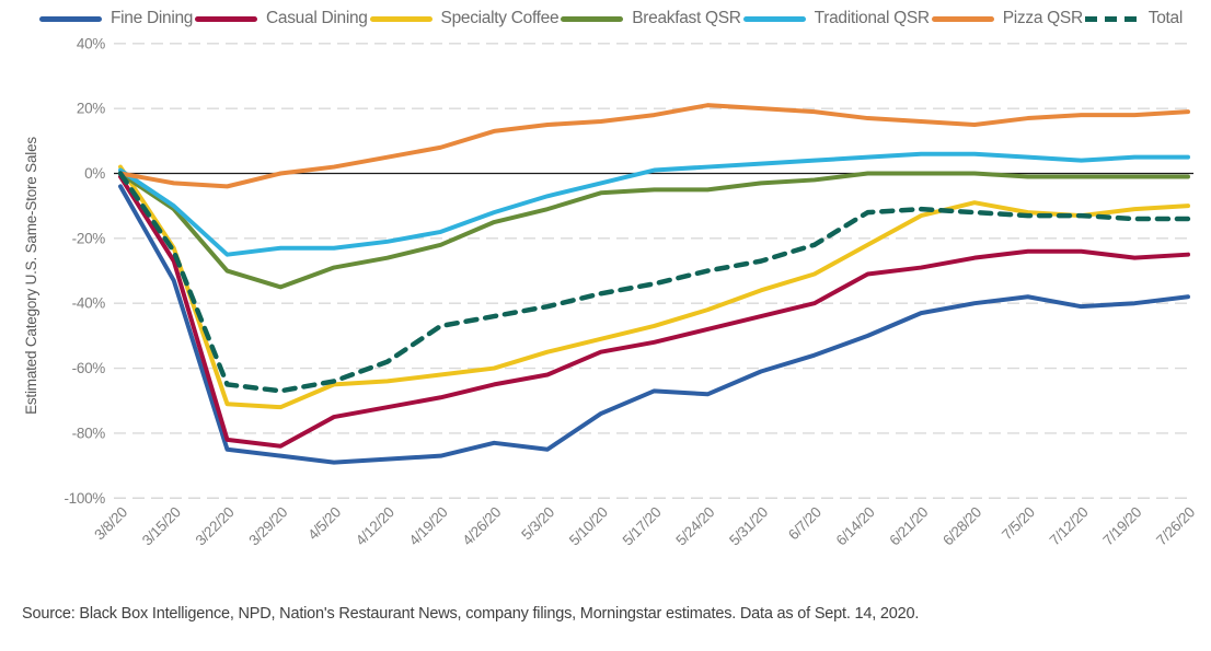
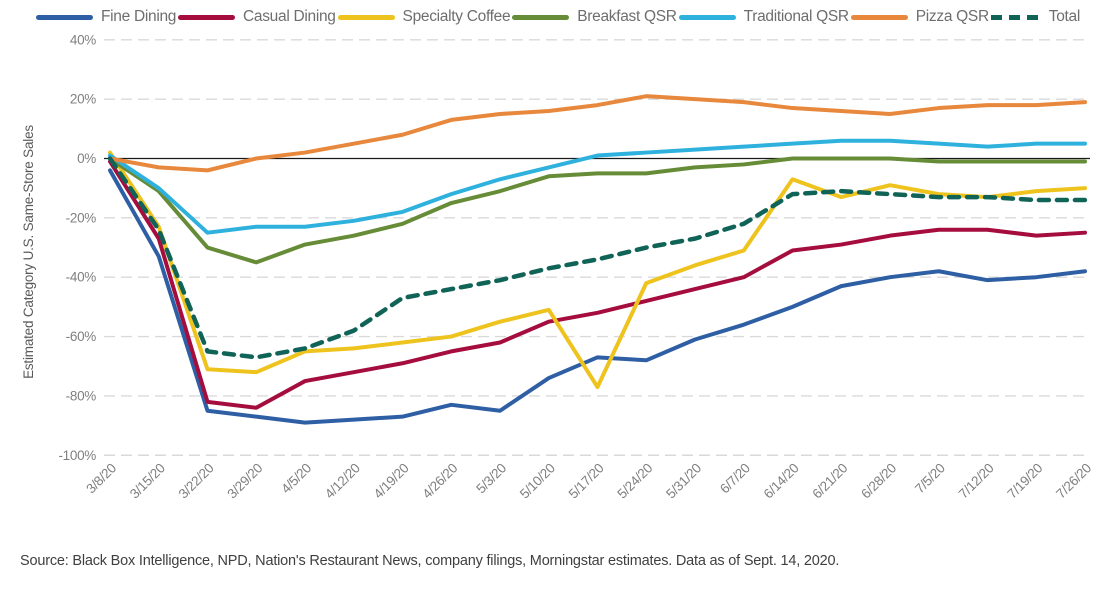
Specialty Coffee/5/17/20: -47% -> -77%
Specialty Coffee/6/14/20: -22% -> -7%
